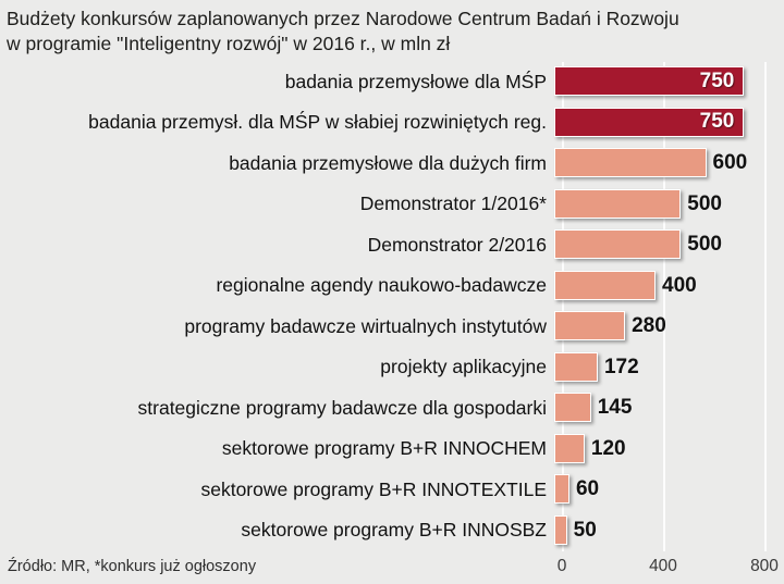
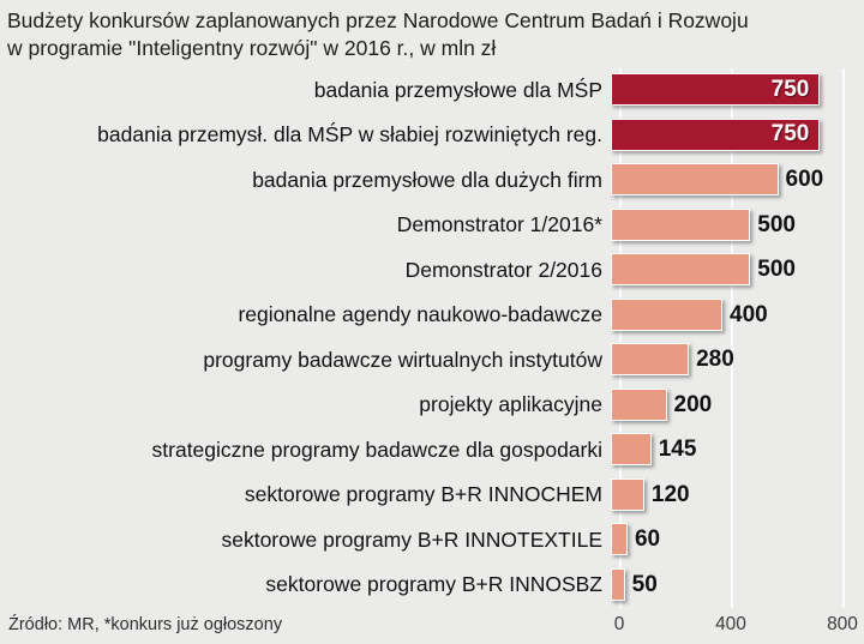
projekty aplikacyjne: 172 -> 200
